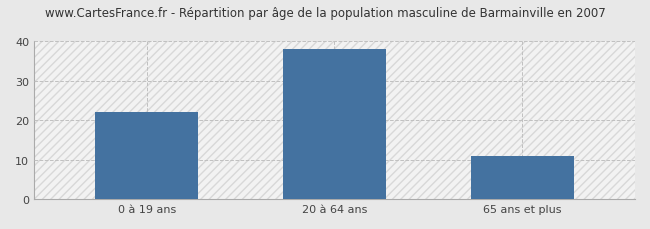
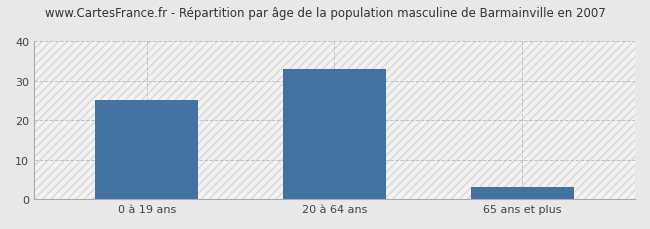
0 à 19 ans: 22 -> 25
20 à 64 ans: 38 -> 33
65 ans et plus: 11 -> 3
